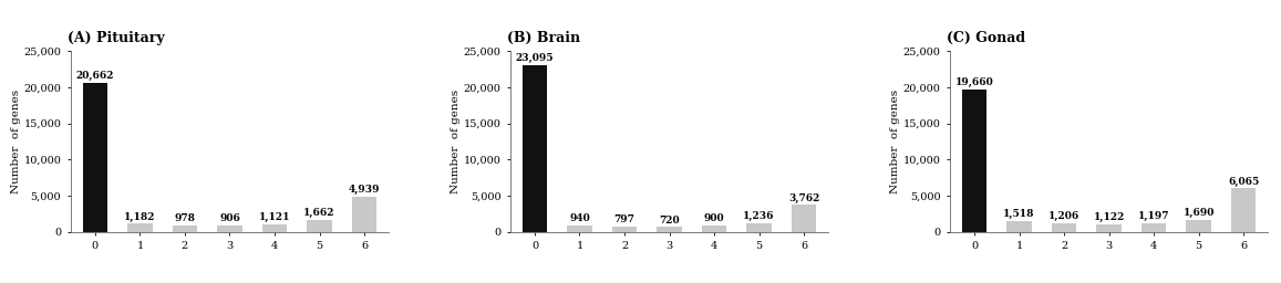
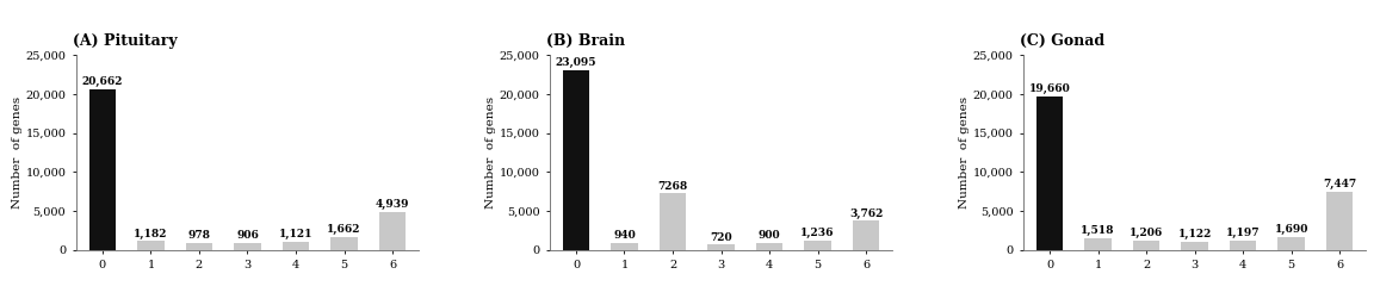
(B) Brain/2: 797 -> 7268
(C) Gonad/6: 6,065 -> 7,447
